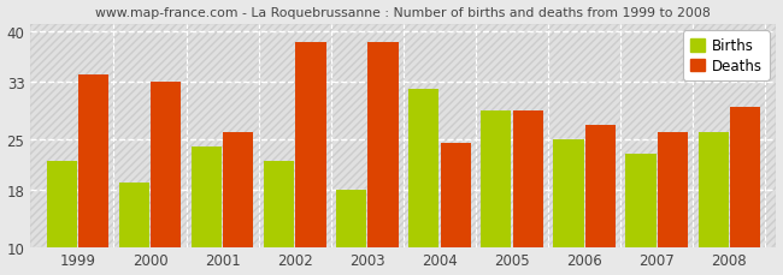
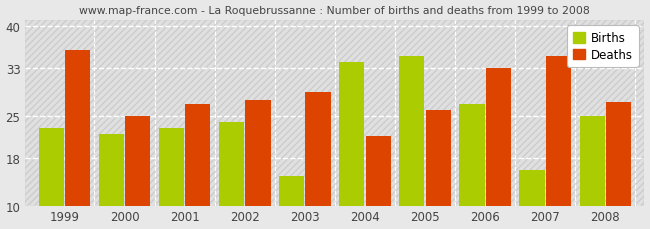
Births/1999: 22 -> 23
Deaths/1999: 34.0 -> 36.0
Births/2000: 19 -> 22
Deaths/2000: 33.0 -> 25.0
Births/2001: 24 -> 23
Deaths/2001: 26.0 -> 27.0
Births/2002: 22 -> 24
Deaths/2002: 38.5 -> 27.6
Births/2003: 18 -> 15
Deaths/2003: 38.5 -> 29.0
Births/2004: 32 -> 34
Deaths/2004: 24.5 -> 21.6
Births/2005: 29 -> 35
Deaths/2005: 29.0 -> 26.0
Births/2006: 25 -> 27
Deaths/2006: 27.0 -> 33.0
Births/2007: 23 -> 16
Deaths/2007: 26.0 -> 35.0
Births/2008: 26 -> 25
Deaths/2008: 29.5 -> 27.2
